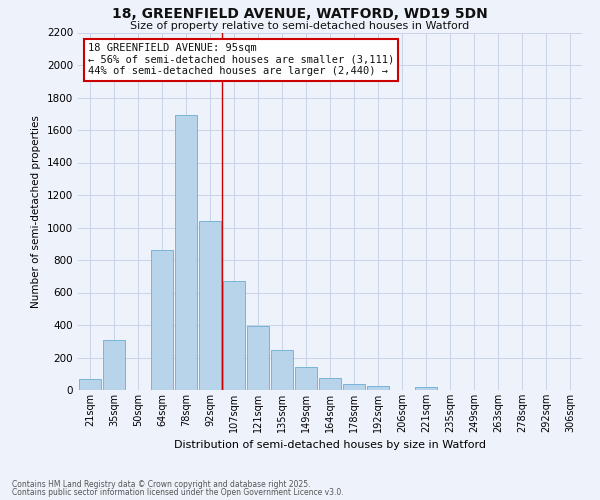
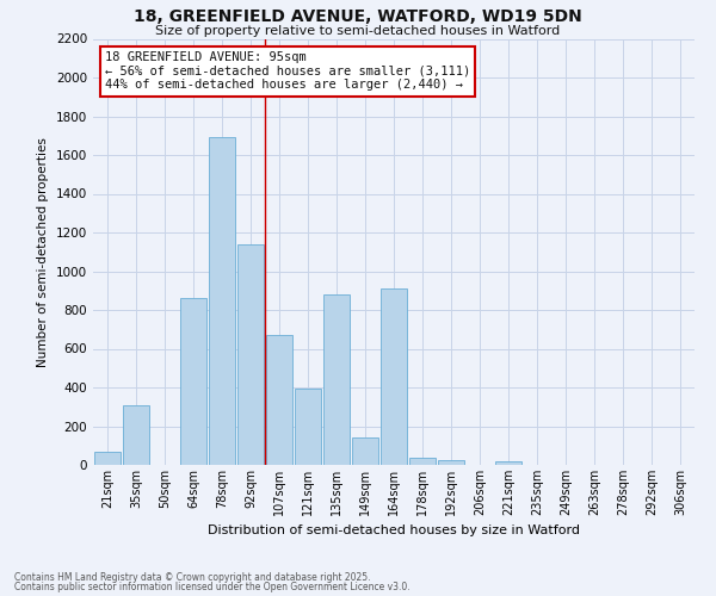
92sqm: 1040 -> 1140
135sqm: 240 -> 880
164sqm: 80 -> 910
